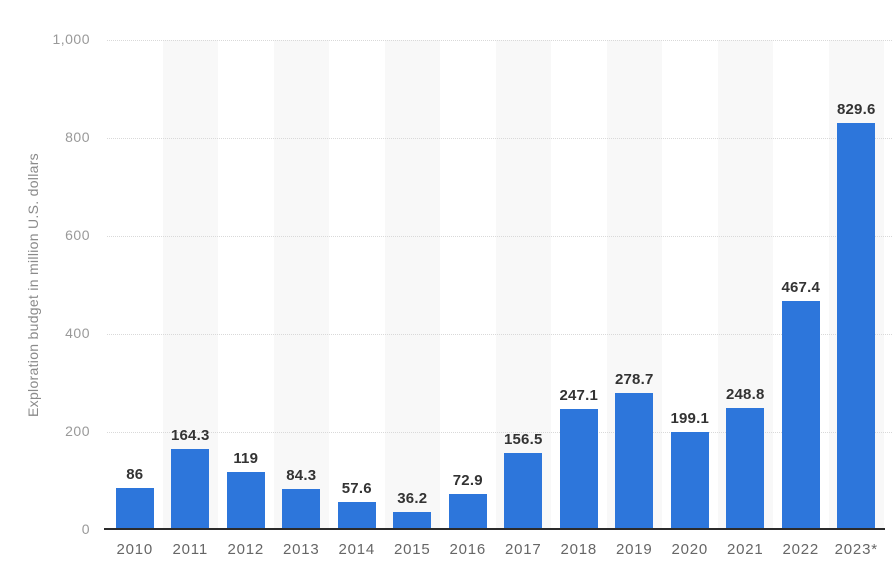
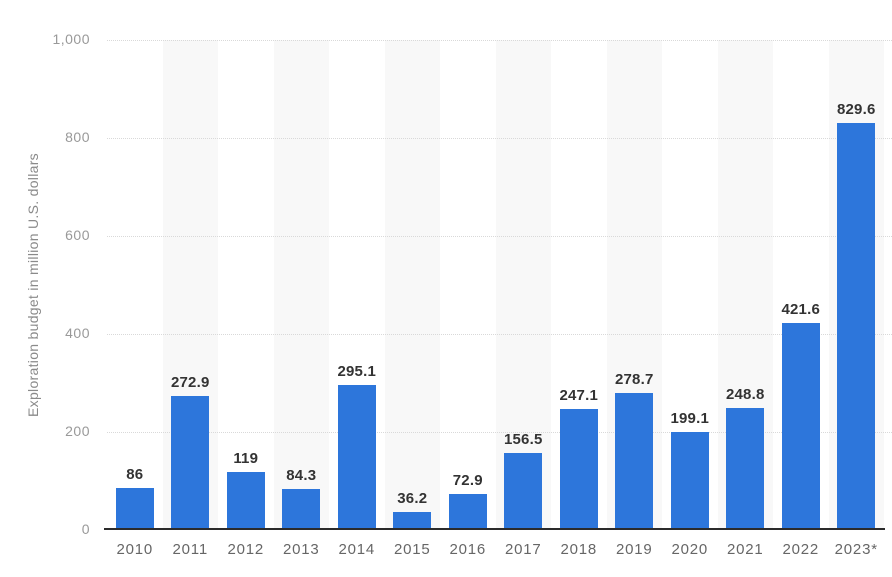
2011: 164.3 -> 272.9
2014: 57.6 -> 295.1
2022: 467.4 -> 421.6
